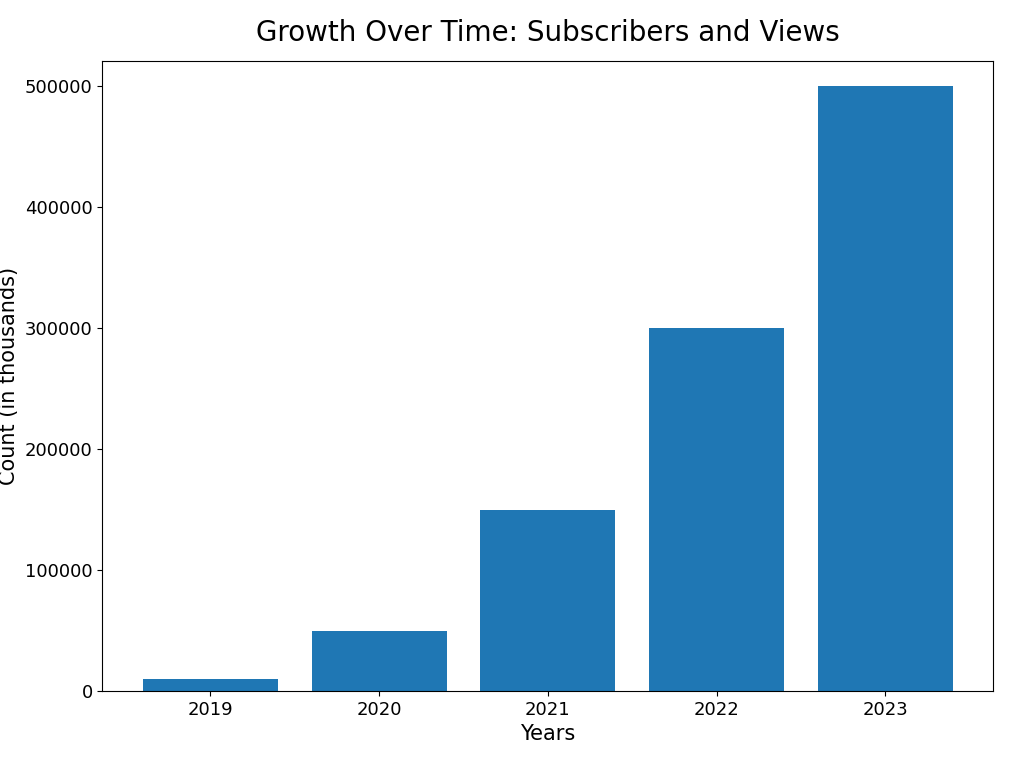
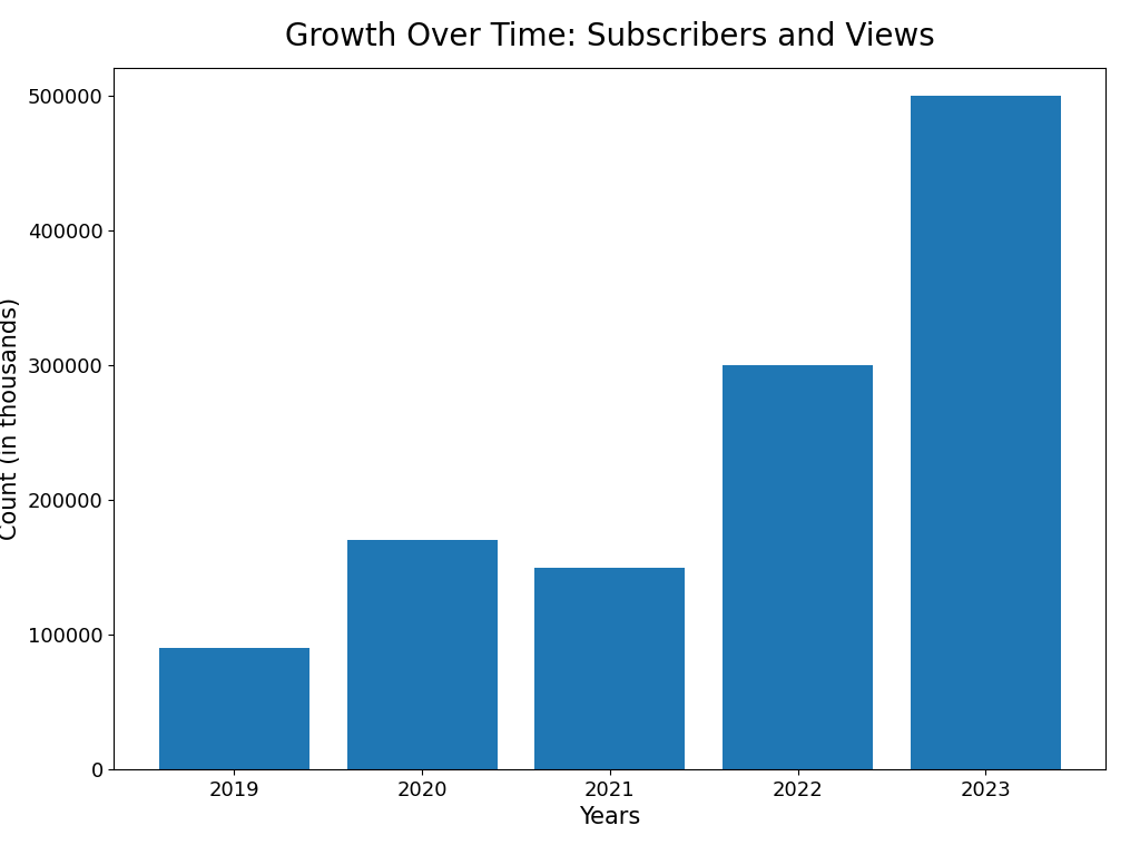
2019: 10000 -> 90000
2020: 50000 -> 170000
